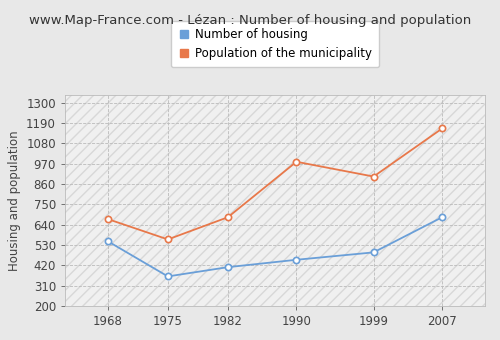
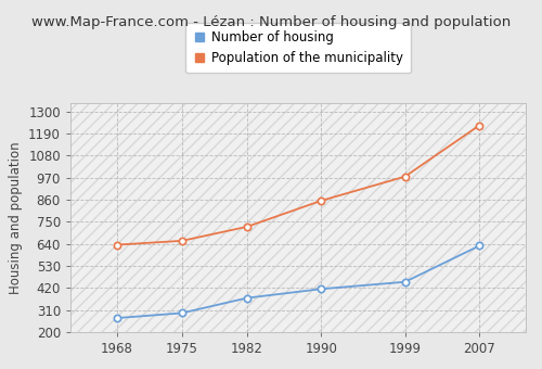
Number of housing/1968: 550 -> 270
Population of the municipality/1968: 670 -> 640
Number of housing/1975: 360 -> 300
Population of the municipality/1975: 560 -> 660
Number of housing/1982: 410 -> 370
Population of the municipality/1982: 680 -> 720
Number of housing/1990: 450 -> 420
Population of the municipality/1990: 980 -> 860
Number of housing/1999: 490 -> 450
Population of the municipality/1999: 900 -> 980
Number of housing/2007: 680 -> 630
Population of the municipality/2007: 1160 -> 1230
